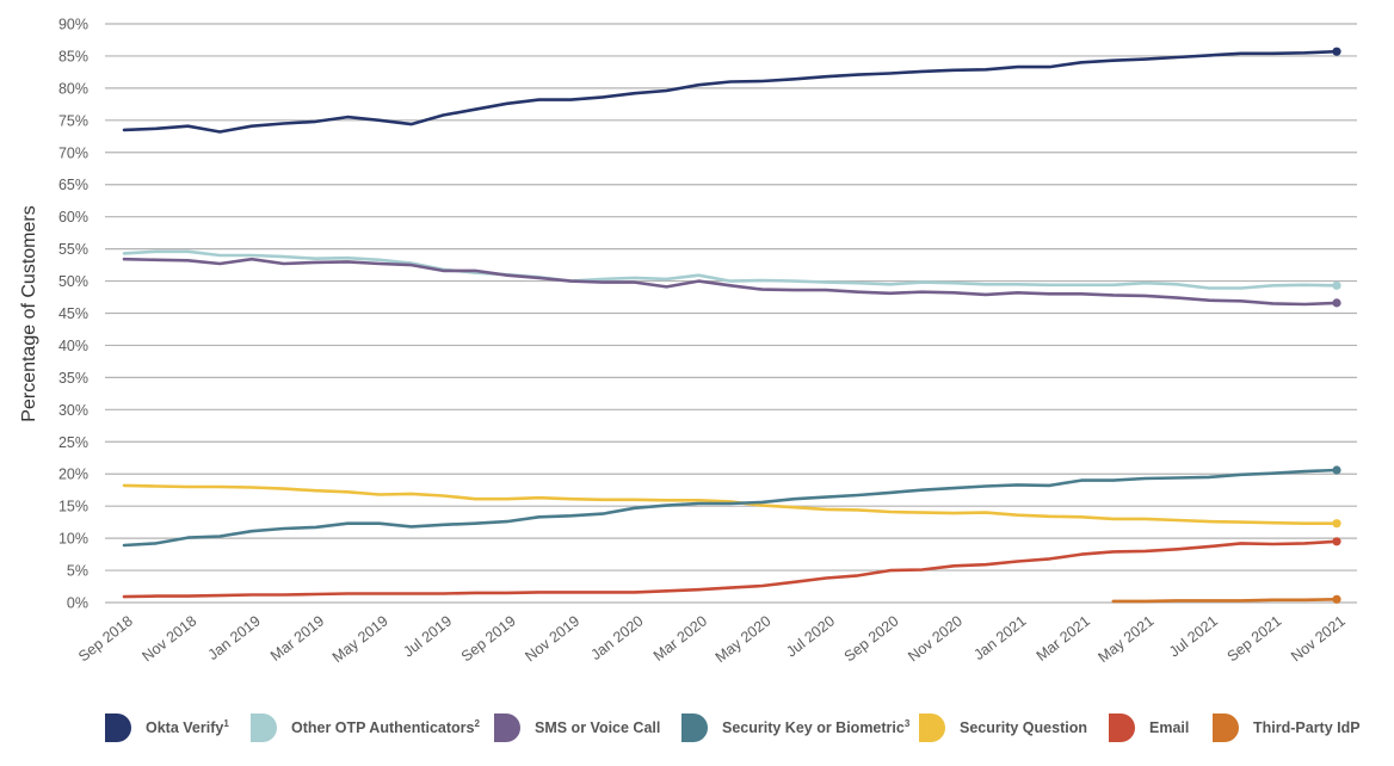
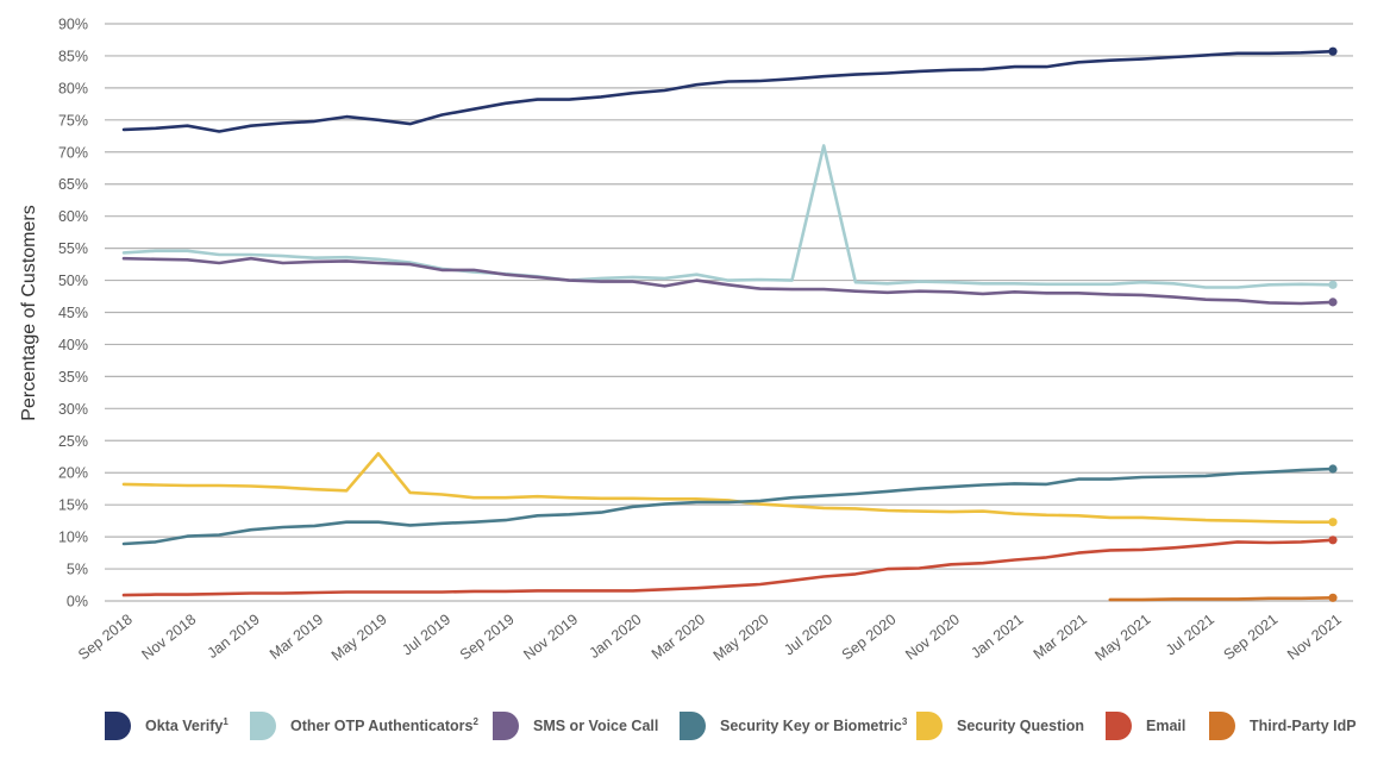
Security Question/May 2019: 17% -> 23%
Other OTP Authenticators/Jul 2020: 50% -> 71%
